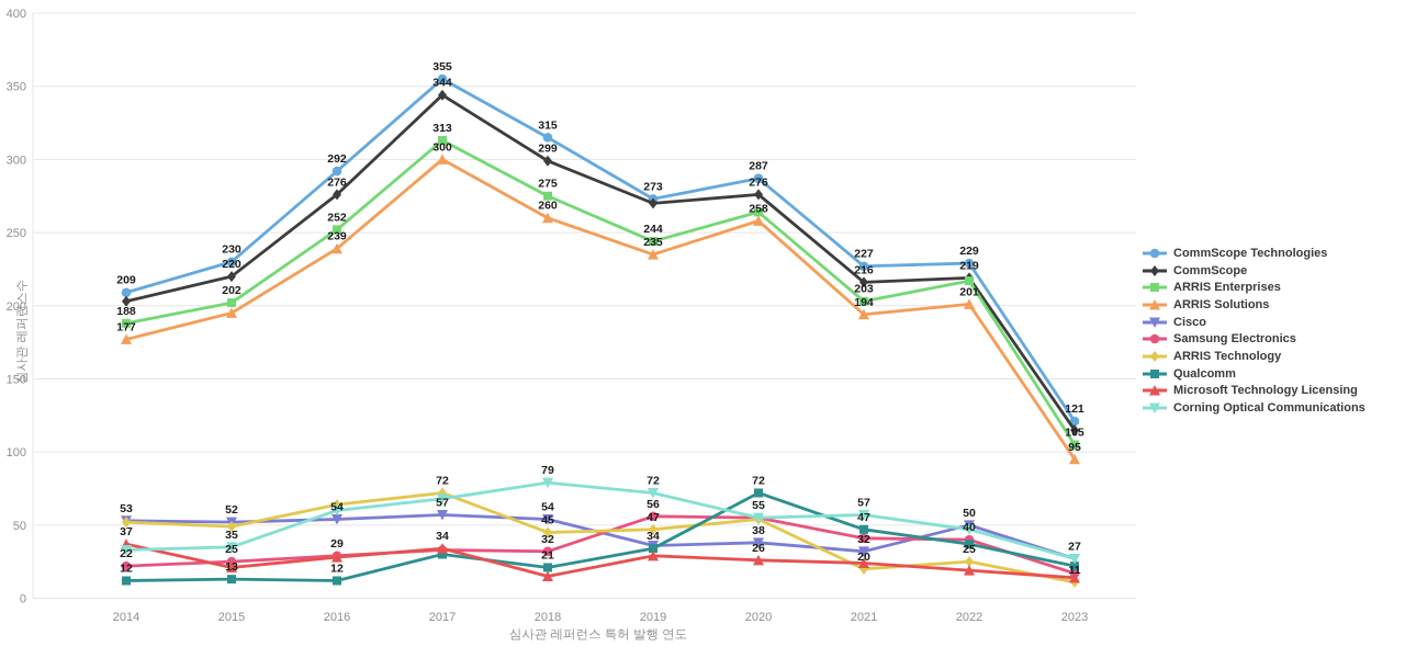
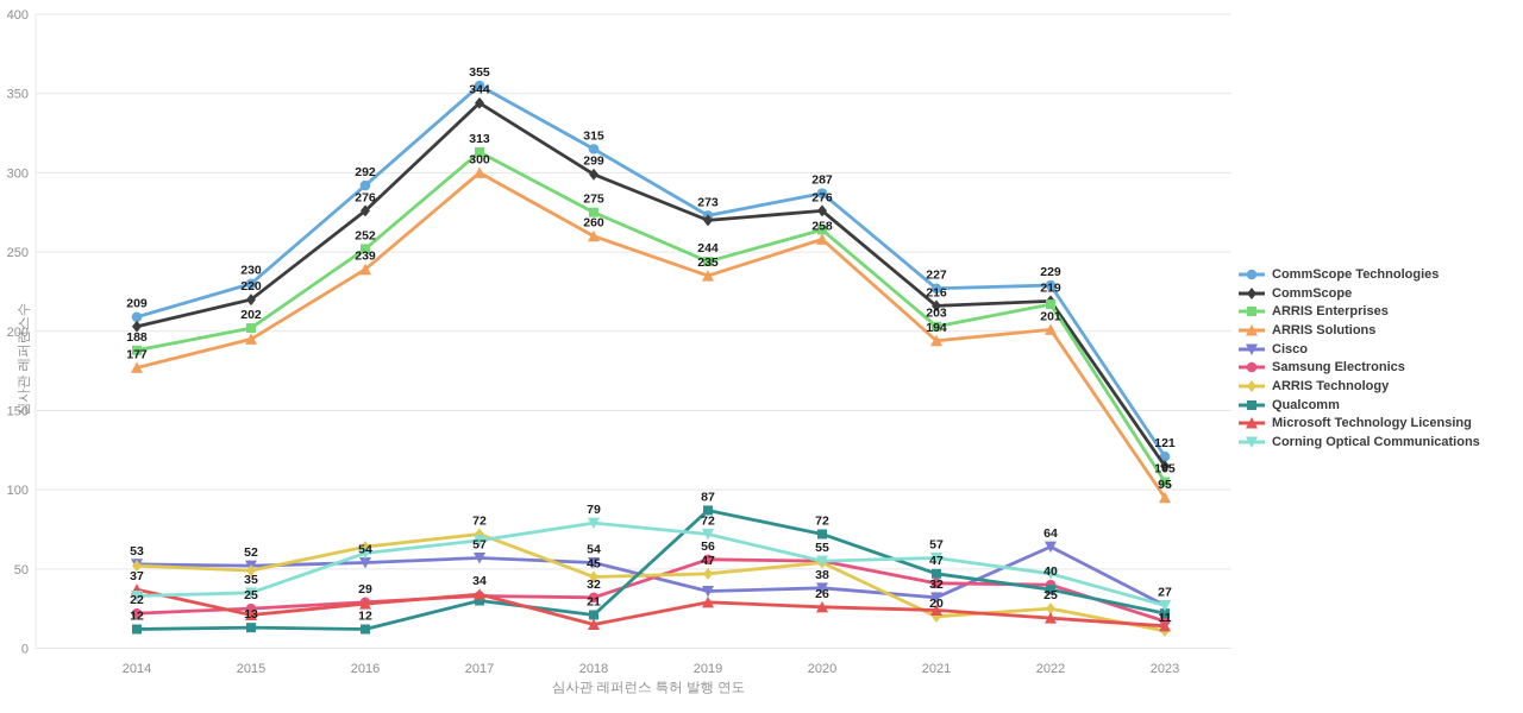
Qualcomm/2019: 34 -> 87
Cisco/2022: 50 -> 64
